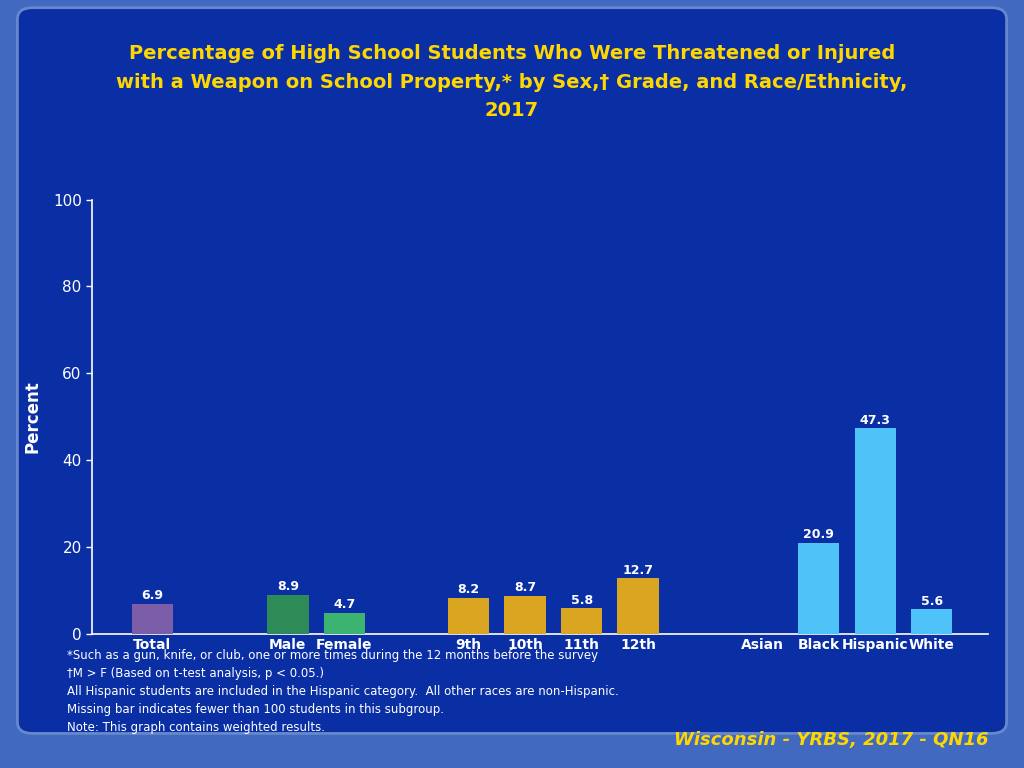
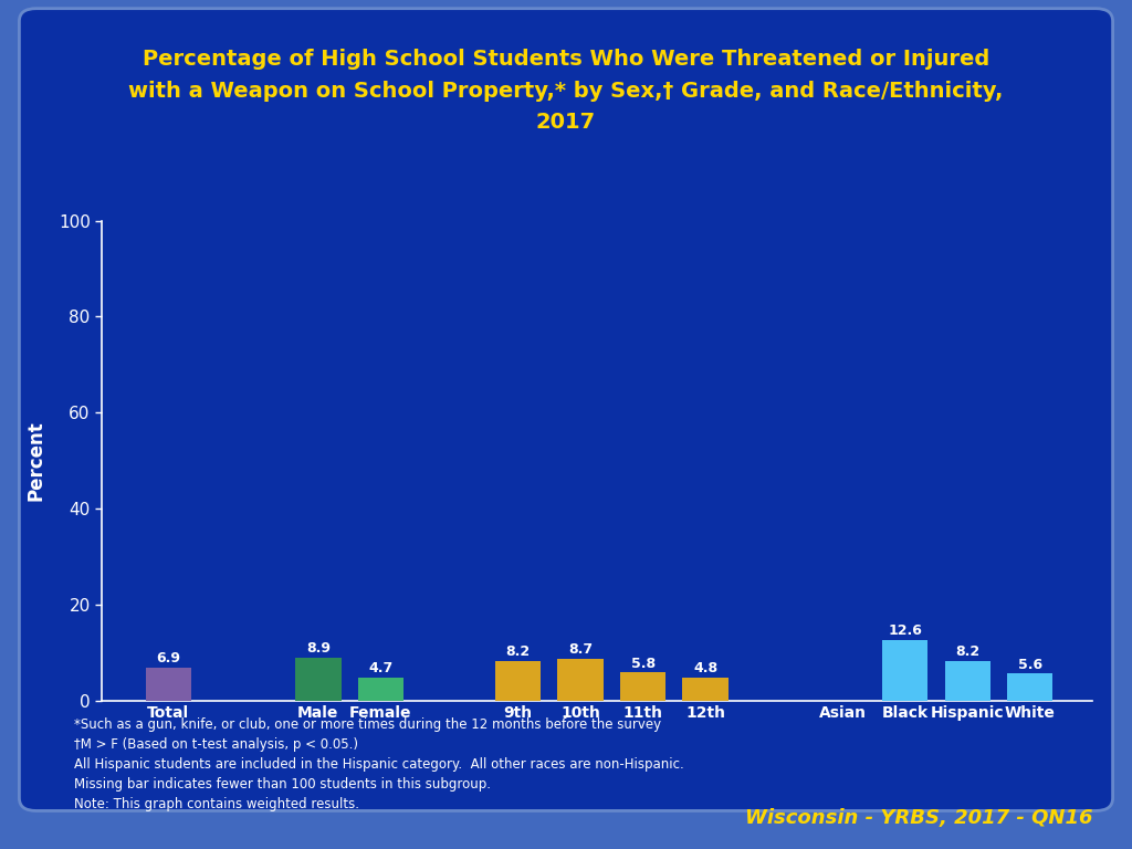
12th: 12.7 -> 4.8
Black: 20.9 -> 12.6
Hispanic: 47.3 -> 8.2
